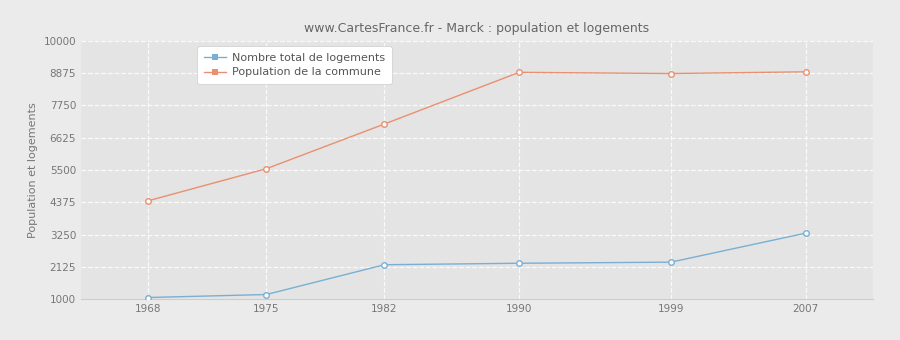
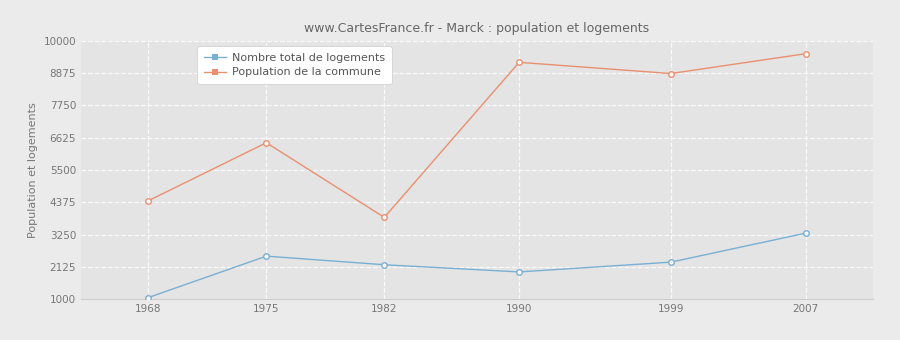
Nombre total de logements/1975: 1160 -> 2500
Population de la commune/1975: 5540 -> 6450
Population de la commune/1982: 7100 -> 3850
Nombre total de logements/1990: 2250 -> 1950
Population de la commune/1990: 8900 -> 9250
Population de la commune/2007: 8920 -> 9550
